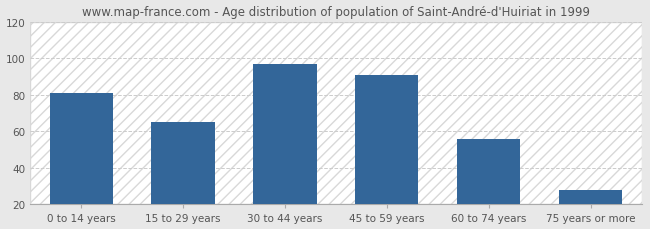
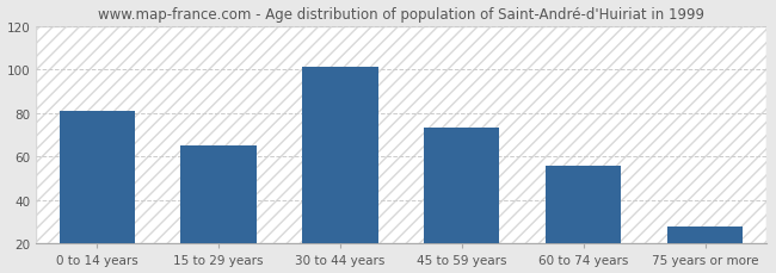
30 to 44 years: 97 -> 101
45 to 59 years: 91 -> 73
